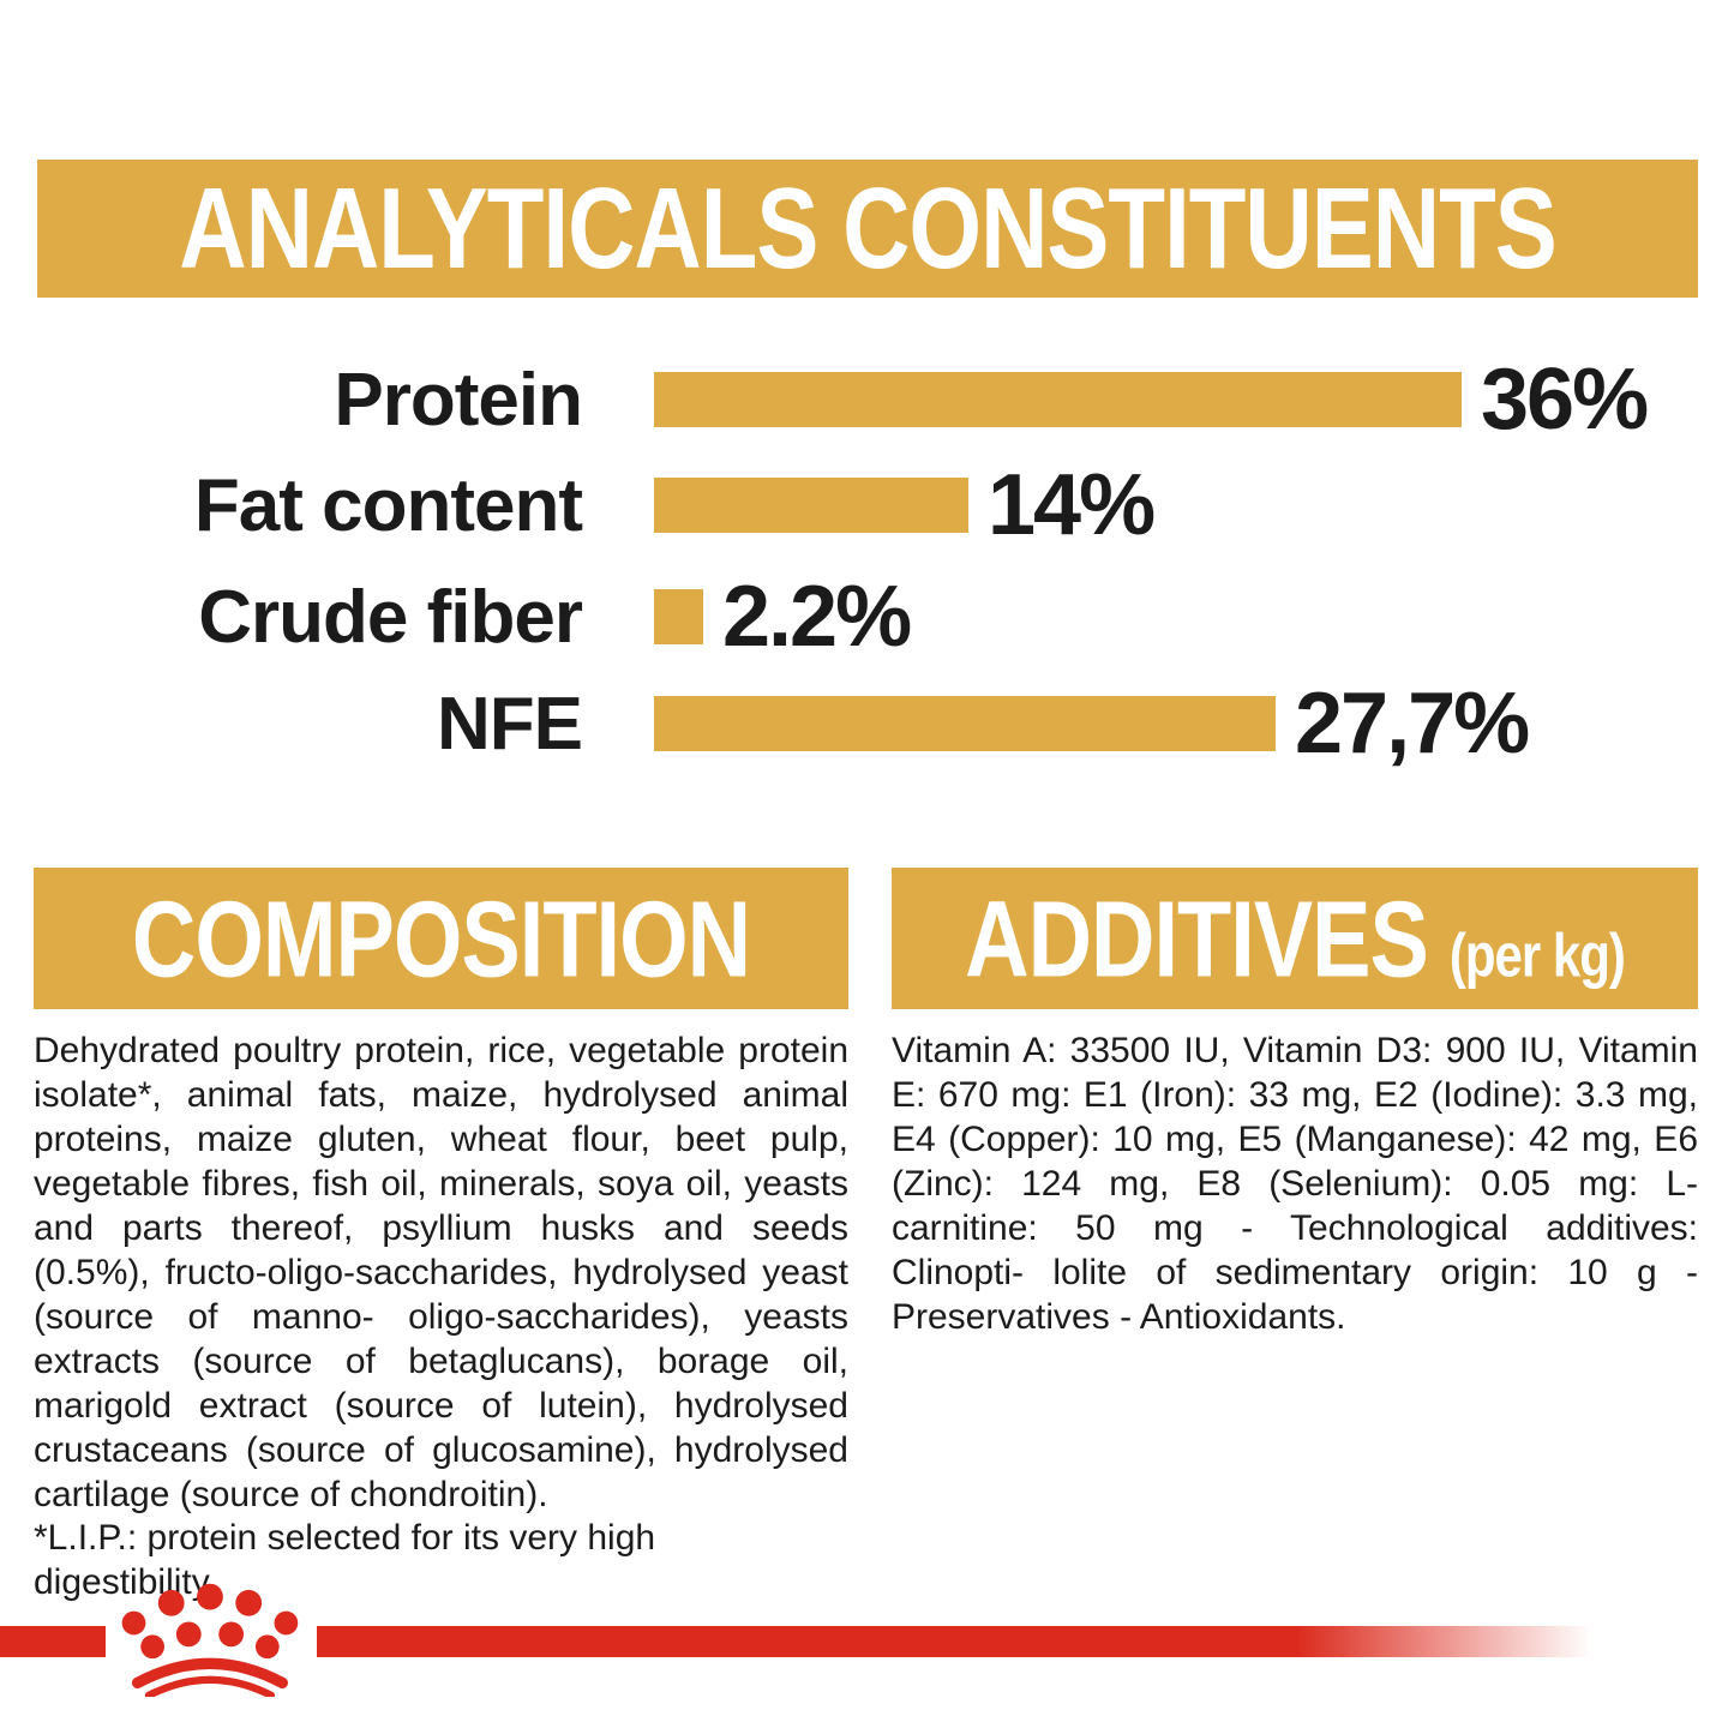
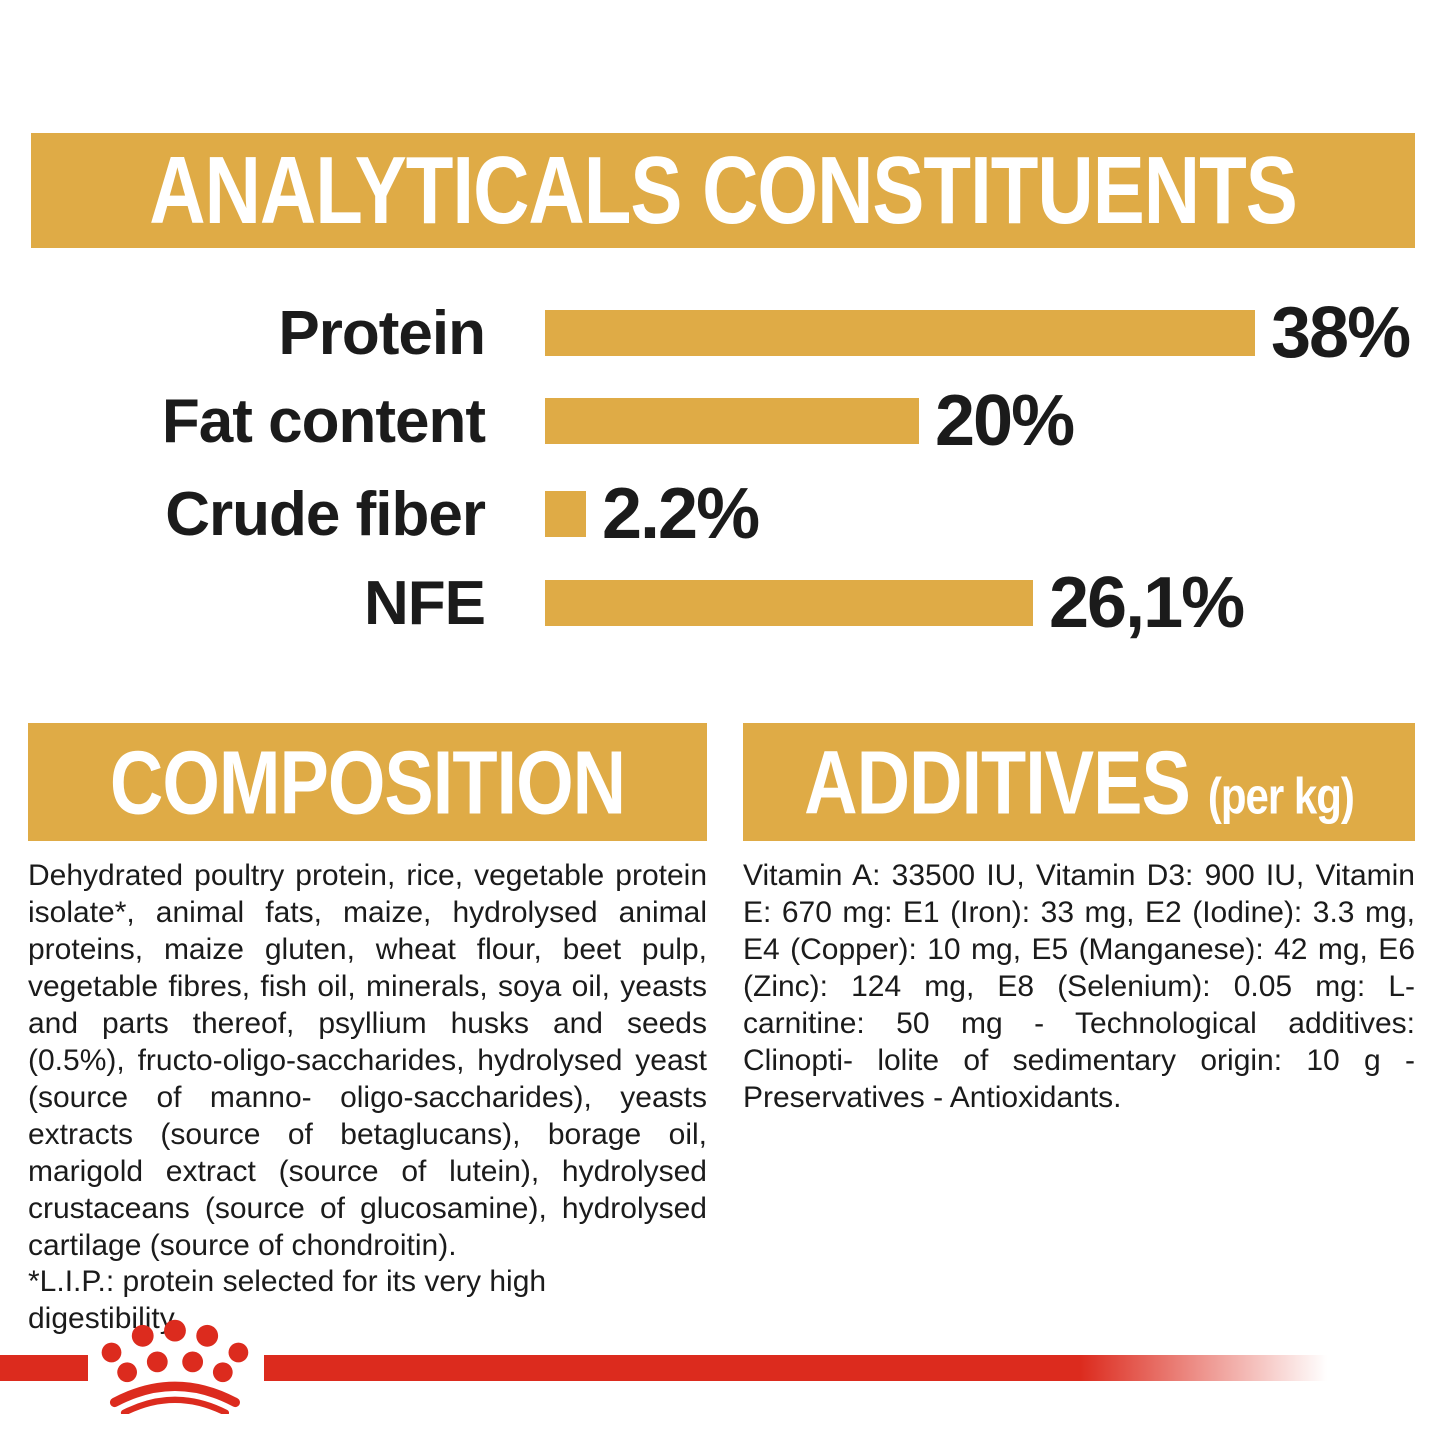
Protein: 36% -> 38%
Fat content: 14% -> 20%
NFE: 27,7% -> 26,1%
